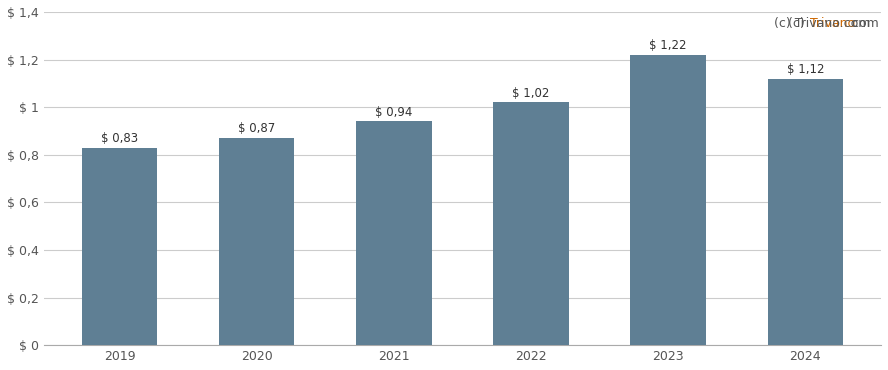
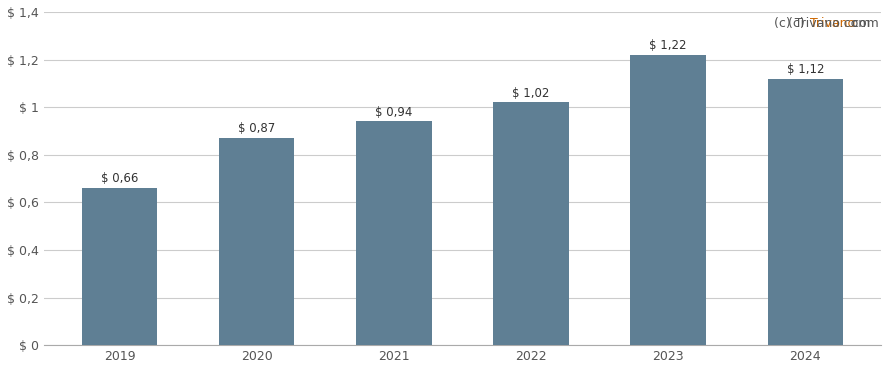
2019: 0,83 -> 0,66
